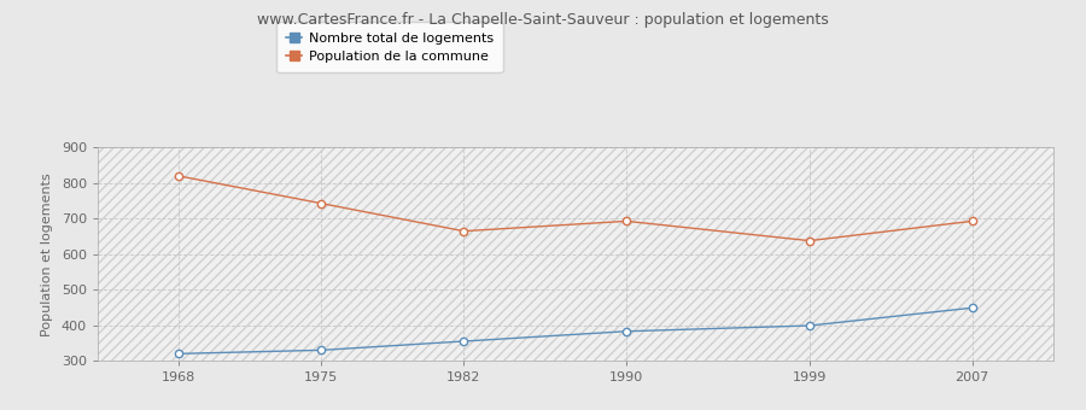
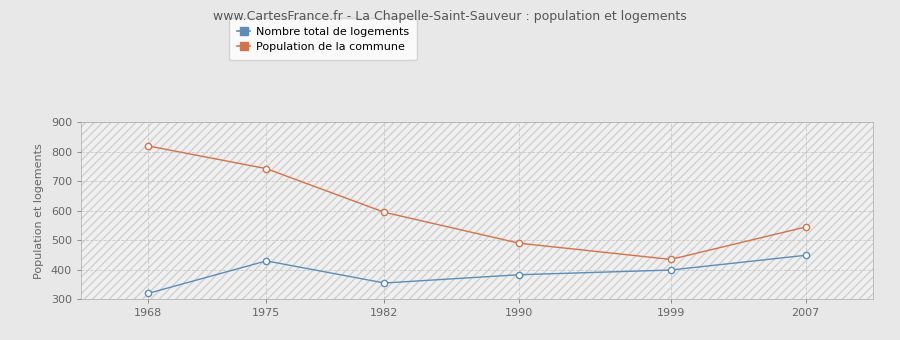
Nombre total de logements/1975: 330 -> 430
Population de la commune/1982: 665 -> 595
Population de la commune/1990: 693 -> 490
Population de la commune/1999: 638 -> 435
Population de la commune/2007: 693 -> 545
